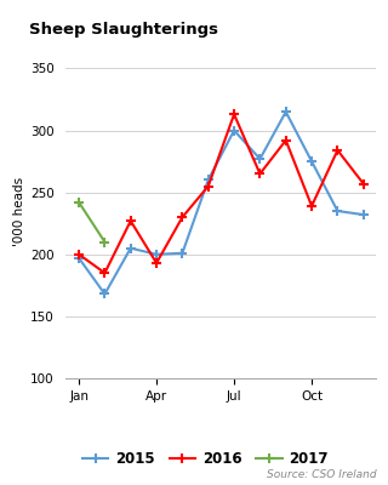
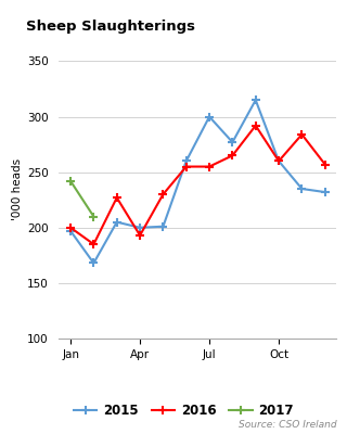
2016/Jul: 313 -> 255
2015/Oct: 275 -> 260
2016/Oct: 239 -> 260
